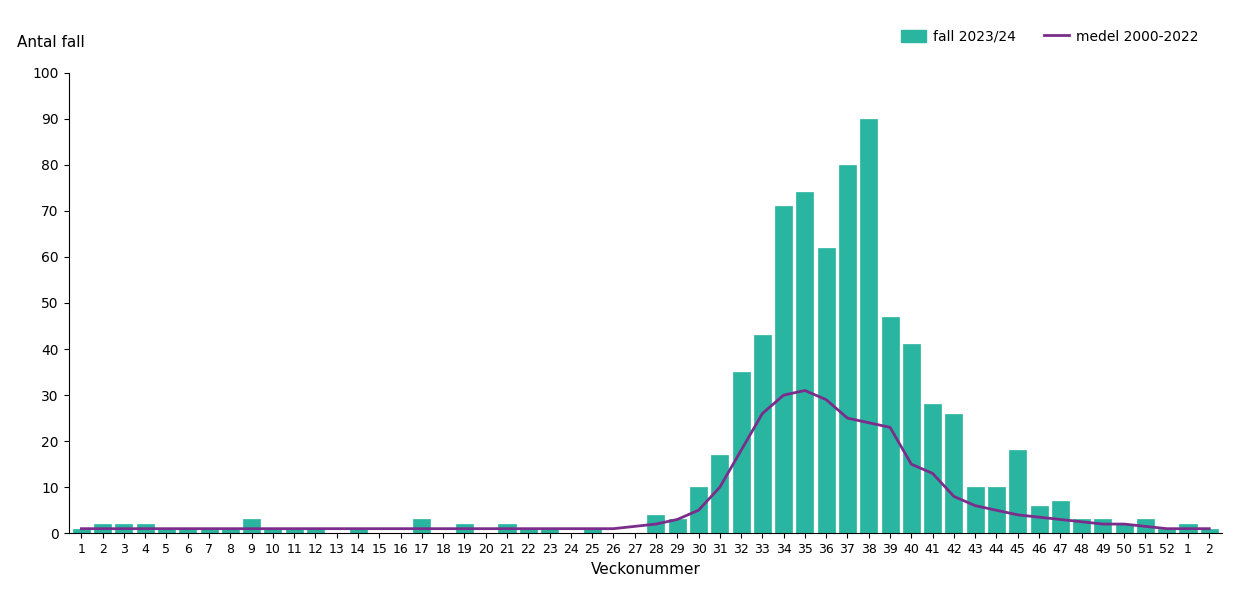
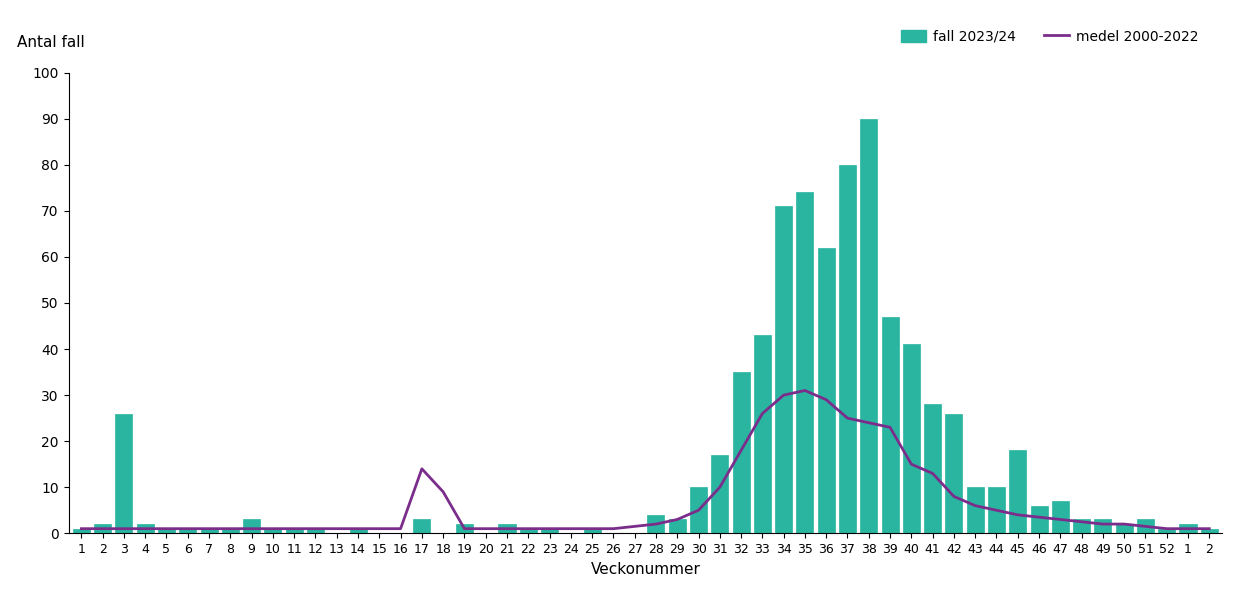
fall 2023/24/3: 2 -> 26
medel 2000-2022/17: 1.0 -> 14.0
medel 2000-2022/18: 1.0 -> 9.0
